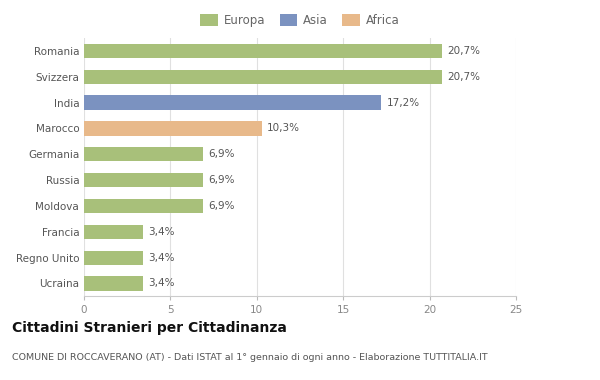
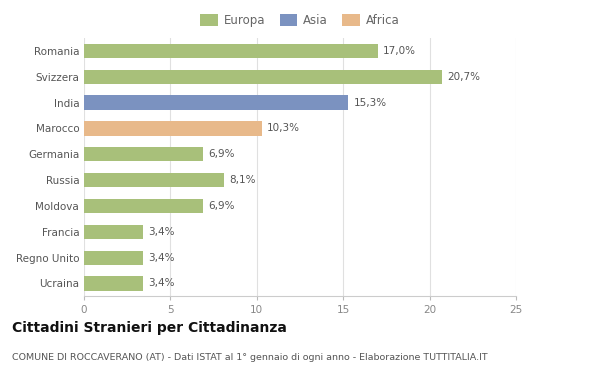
Romania: 20,7% -> 17,0%
India: 17,2% -> 15,3%
Russia: 6,9% -> 8,1%
